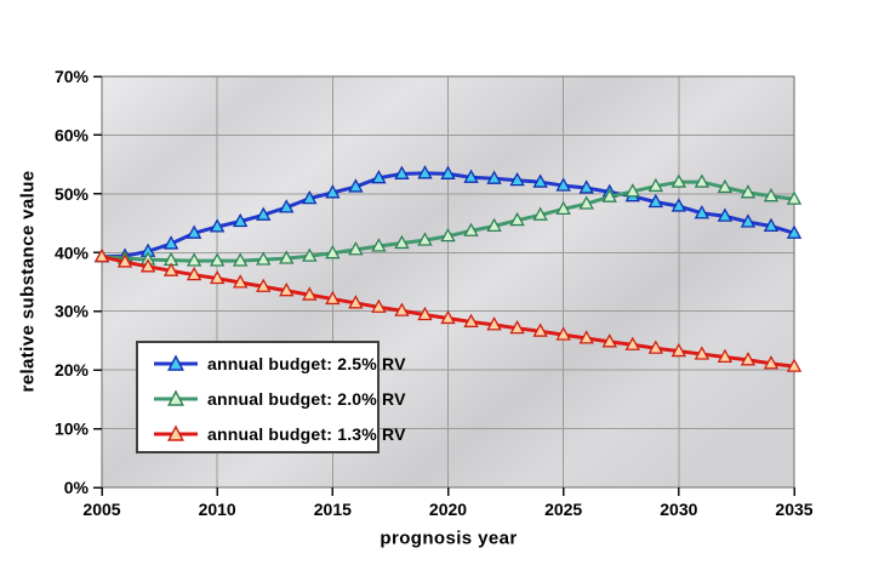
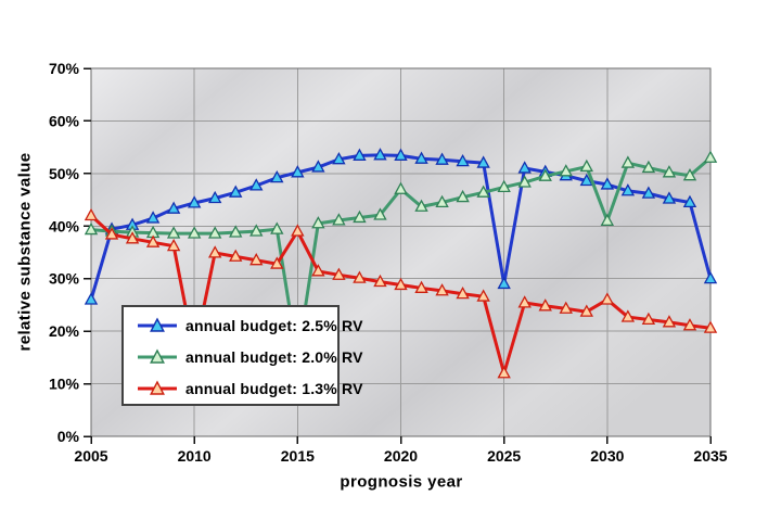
annual budget: 2.5% RV/2005: 39% -> 26%
annual budget: 1.3% RV/2005: 39% -> 42%
annual budget: 1.3% RV/2010: 36% -> 16%
annual budget: 2.0% RV/2015: 40% -> 15%
annual budget: 1.3% RV/2015: 32% -> 39%
annual budget: 2.0% RV/2020: 43% -> 47%
annual budget: 2.5% RV/2025: 51% -> 29%
annual budget: 1.3% RV/2025: 26% -> 12%
annual budget: 2.0% RV/2030: 52% -> 41%
annual budget: 1.3% RV/2030: 23% -> 26%
annual budget: 2.5% RV/2035: 43% -> 30%
annual budget: 2.0% RV/2035: 49% -> 53%
